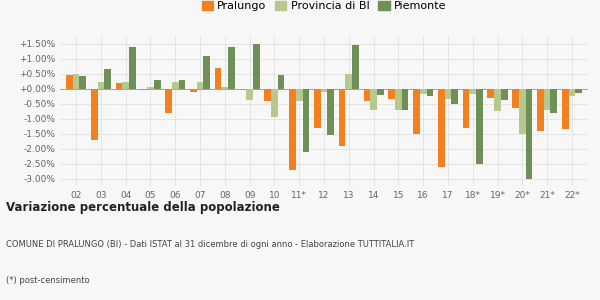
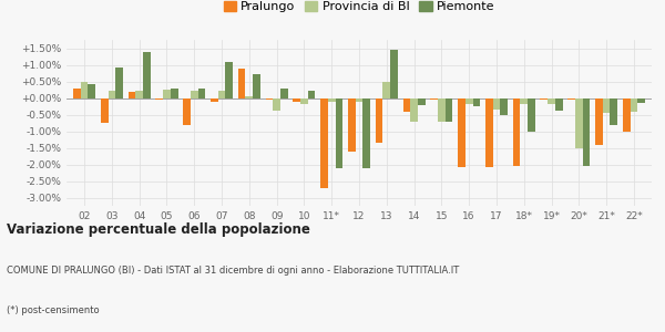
Pralungo/02: 0.45% -> 0.28%
Pralungo/03: -1.70% -> -0.75%
Piemonte/03: 0.65% -> 0.93%
Provincia di BI/05: 0.05% -> 0.25%
Pralungo/08: 0.70% -> 0.88%
Piemonte/08: 1.40% -> 0.72%
Piemonte/09: 1.50% -> 0.28%
Pralungo/10: -0.40% -> -0.10%
Provincia di BI/10: -0.95% -> -0.18%
Piemonte/10: 0.45% -> 0.22%
Provincia di BI/11*: -0.40% -> -0.10%
Pralungo/12: -1.30% -> -1.60%
Piemonte/12: -1.55% -> -2.10%
Pralungo/13: -1.90% -> -1.35%
Pralungo/15: -0.35% -> -0.05%
Pralungo/16: -1.50% -> -2.08%
Pralungo/17: -2.60% -> -2.08%
Pralungo/18*: -1.30% -> -2.05%
Piemonte/18*: -2.50% -> -1.02%
Pralungo/19*: -0.30% -> -0.05%
Provincia di BI/19*: -0.75% -> -0.17%
Pralungo/20*: -0.65% -> -0.05%
Piemonte/20*: -3.00% -> -2.05%
Provincia di BI/21*: -0.70% -> -0.45%
Pralungo/22*: -1.35% -> -1.00%
Provincia di BI/22*: -0.25% -> -0.42%
